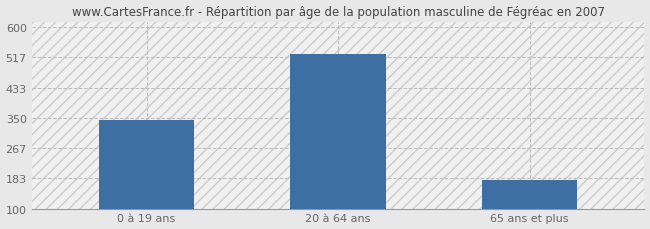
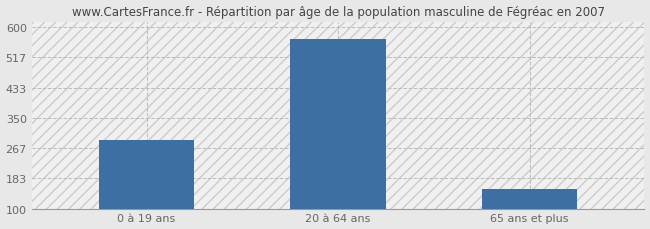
0 à 19 ans: 345 -> 290
20 à 64 ans: 525 -> 566
65 ans et plus: 180 -> 155
